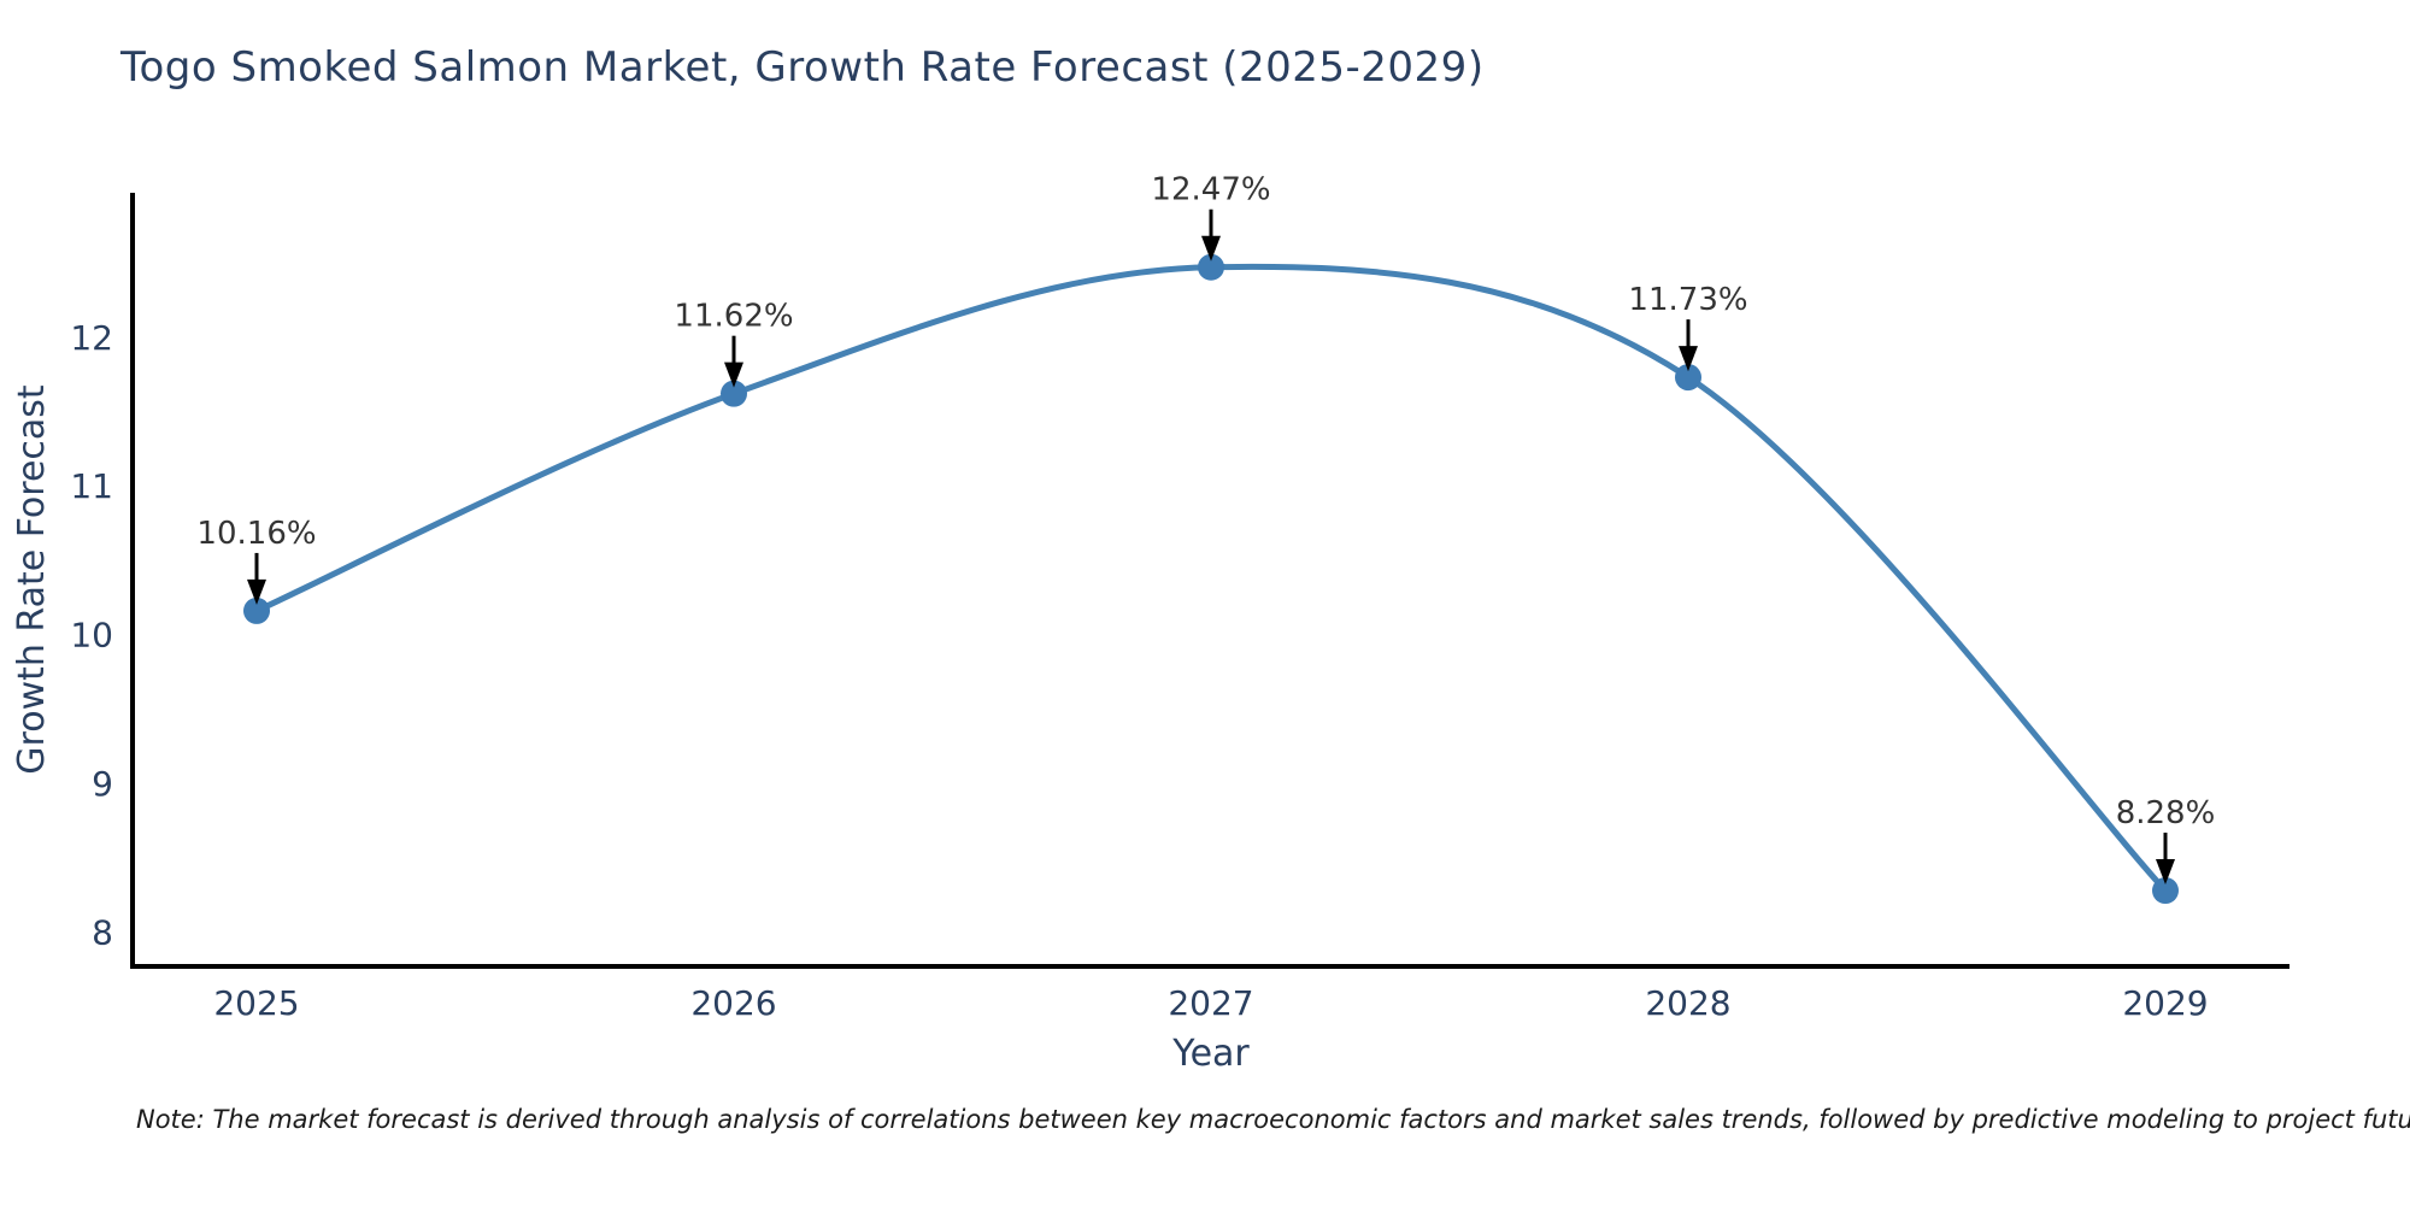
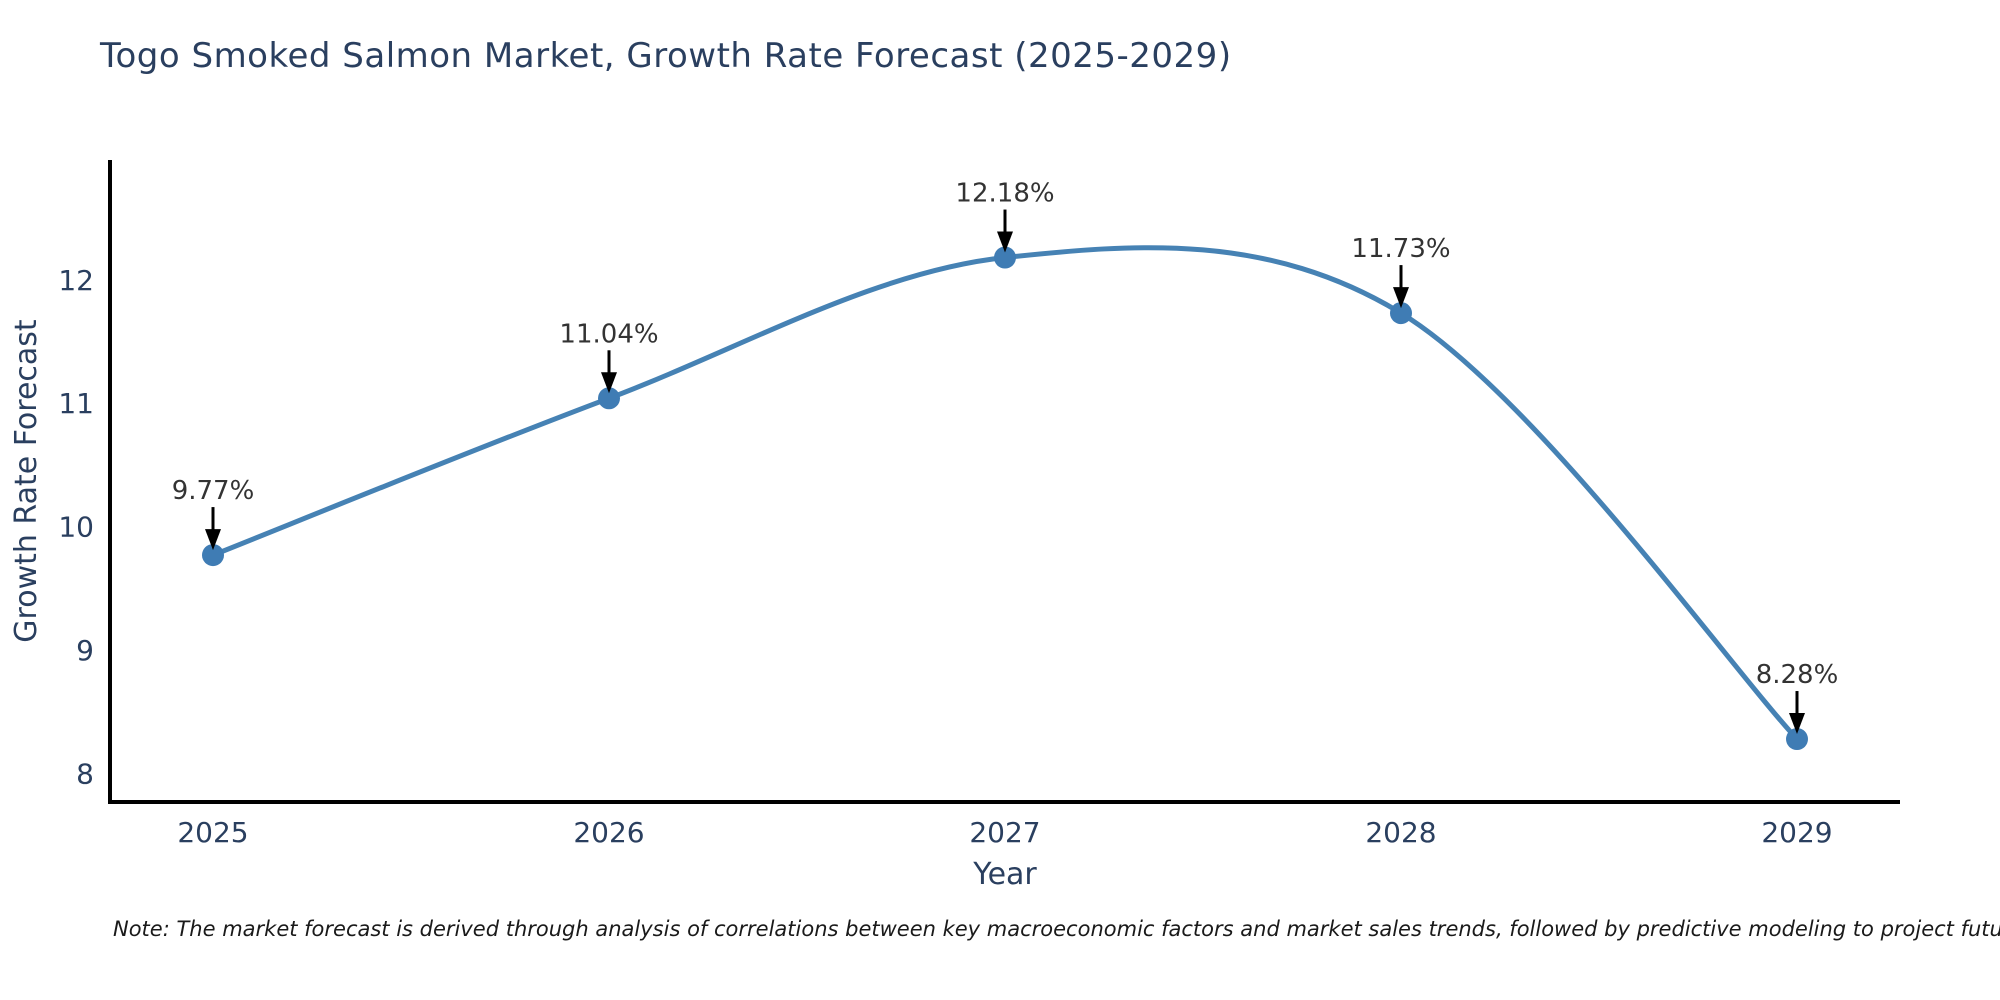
2025: 10.16% -> 9.77%
2026: 11.62% -> 11.04%
2027: 12.47% -> 12.18%
